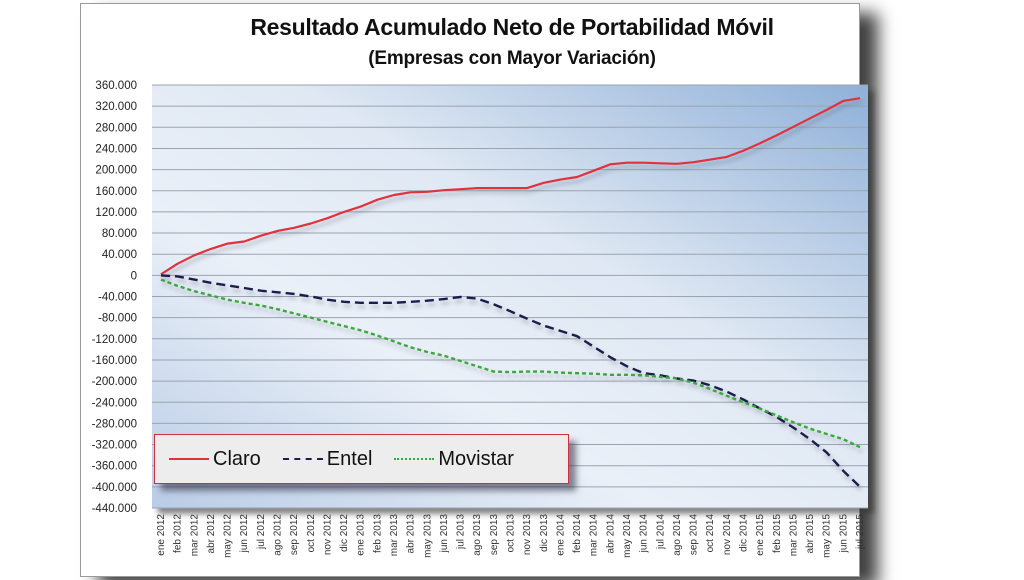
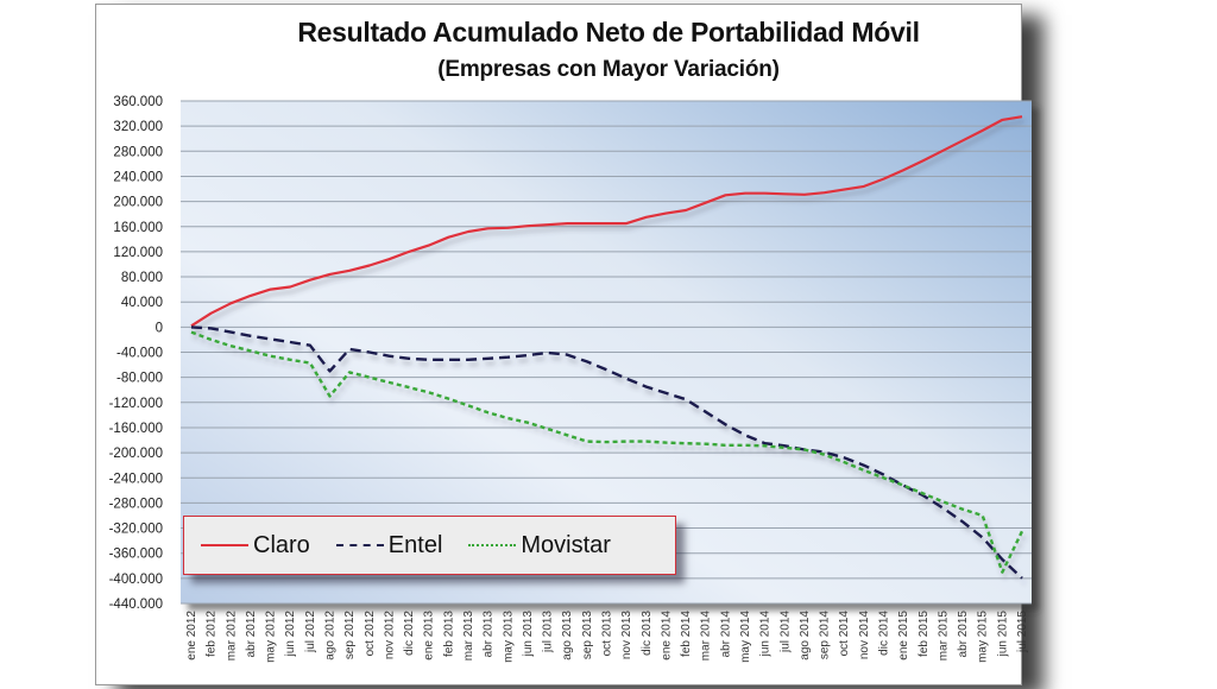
Entel/ago 2012: -30000 -> -70000
Movistar/ago 2012: -60000 -> -110000
Movistar/jun 2015: -310000 -> -390000
